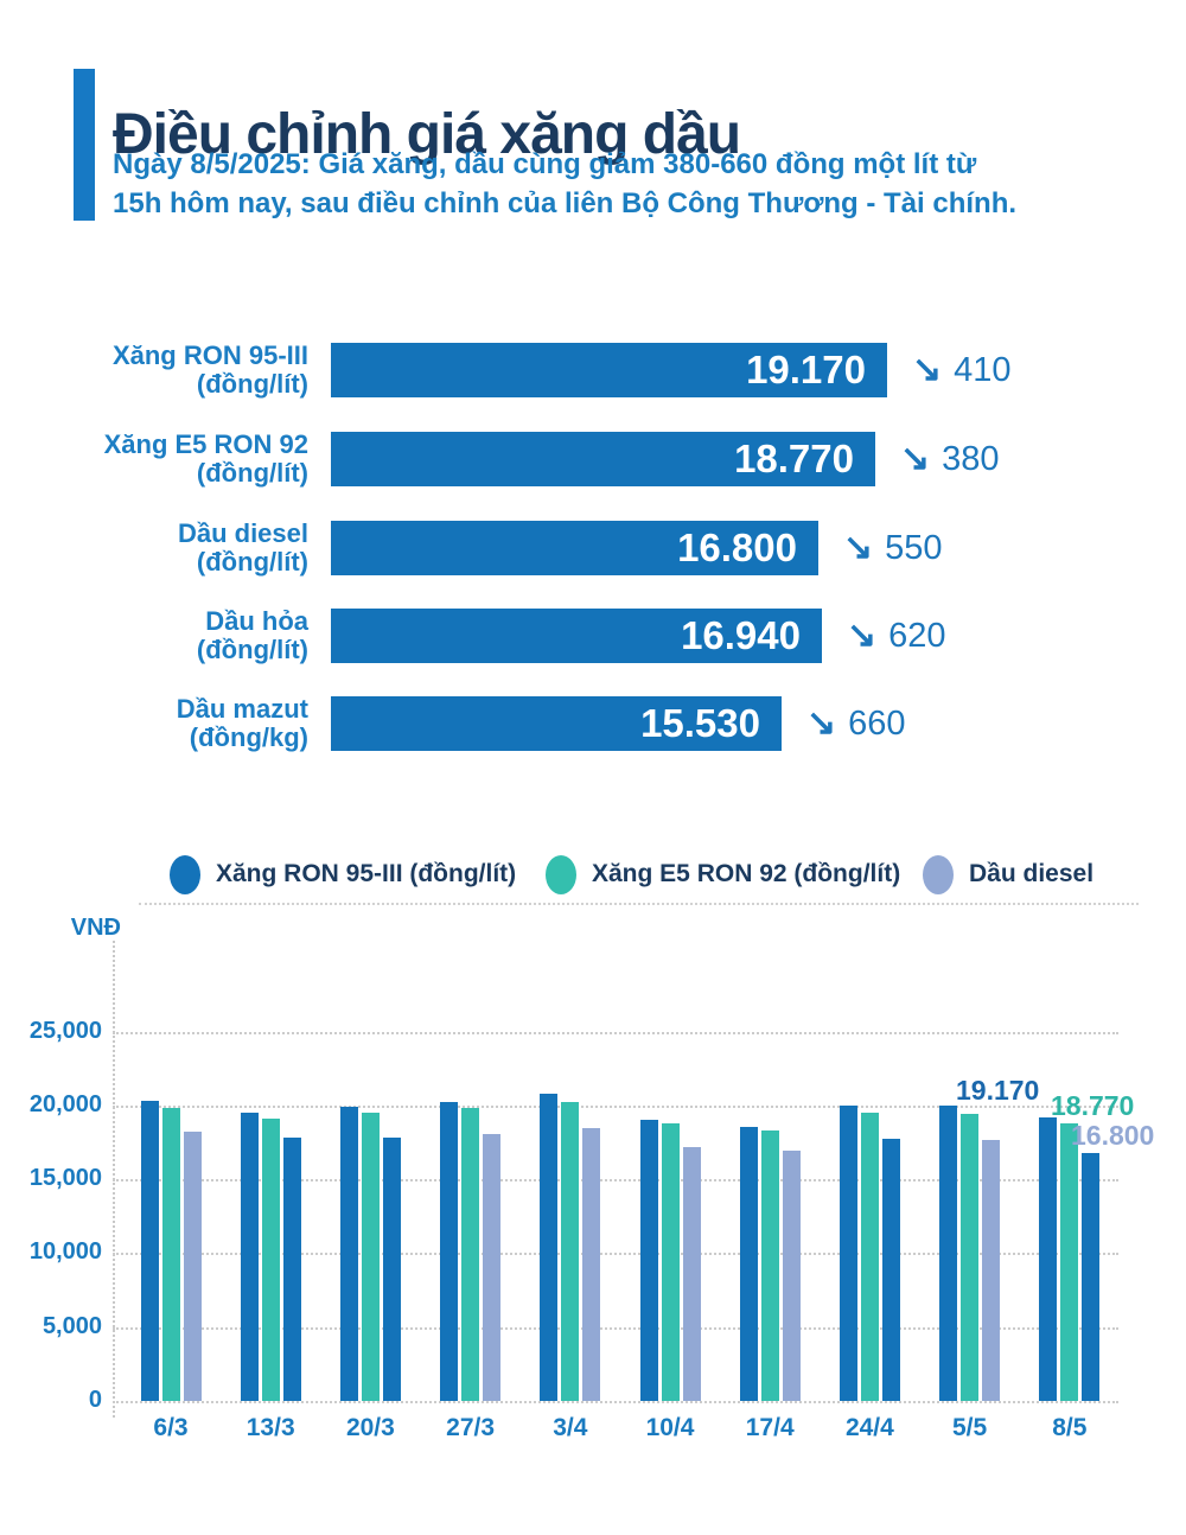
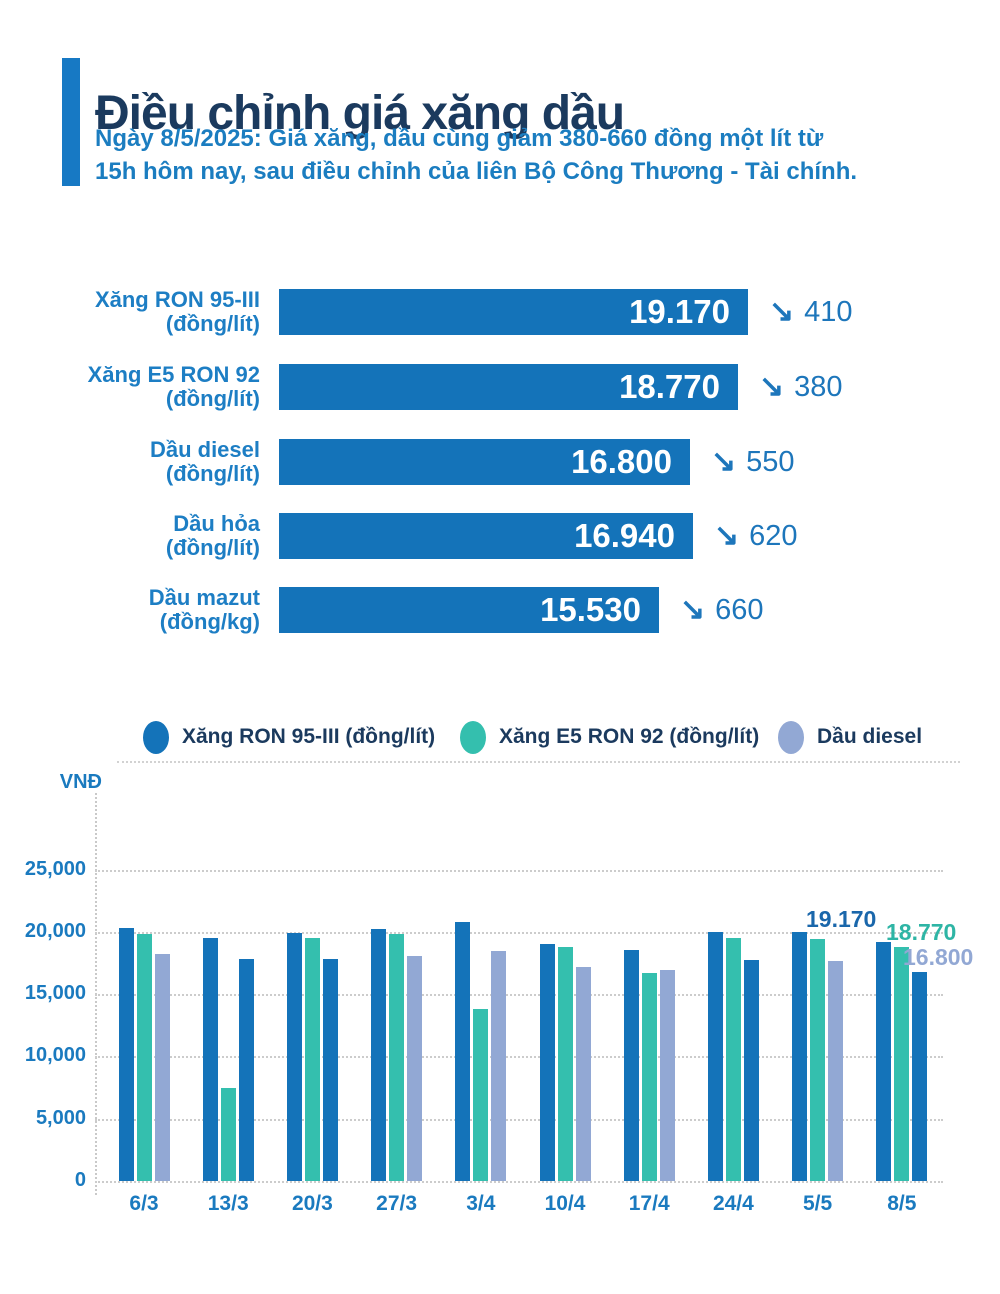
Xăng E5 RON 92 (đồng/lít)/13/3: 19100 -> 7500
Xăng E5 RON 92 (đồng/lít)/3/4: 20200 -> 13800
Xăng E5 RON 92 (đồng/lít)/17/4: 18300 -> 16700
